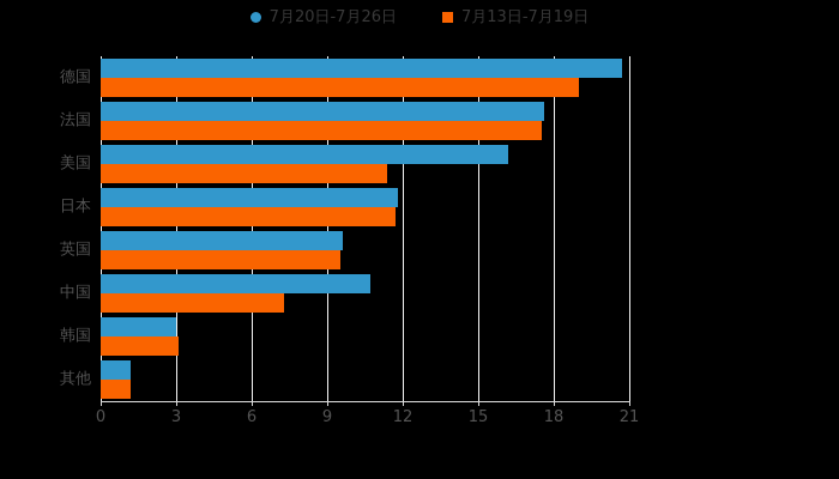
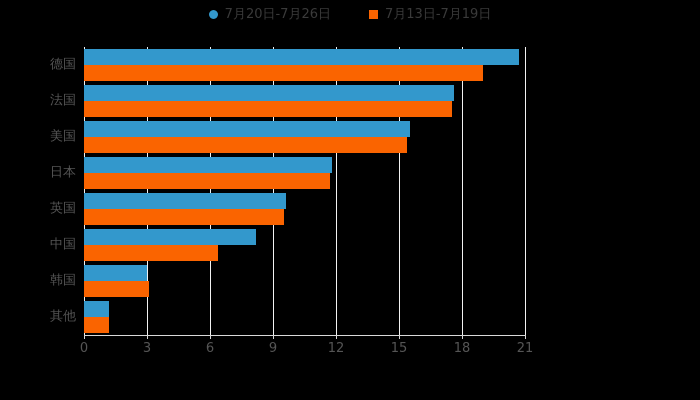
7月20日-7月26日/美国: 16.2 -> 15.5
7月13日-7月19日/美国: 11.4 -> 15.4
7月20日-7月26日/中国: 10.7 -> 8.2
7月13日-7月19日/中国: 7.3 -> 6.4
